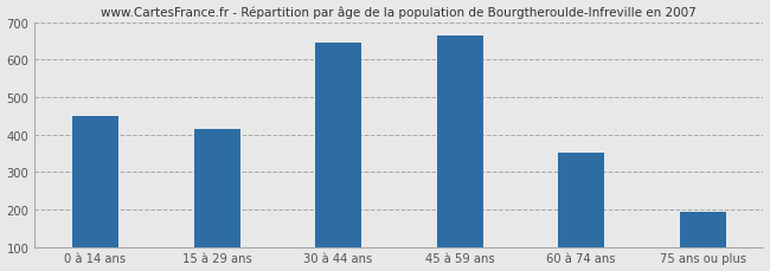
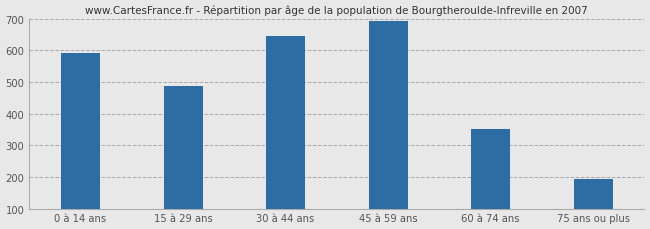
0 à 14 ans: 450 -> 590
15 à 29 ans: 415 -> 488
45 à 59 ans: 665 -> 693
